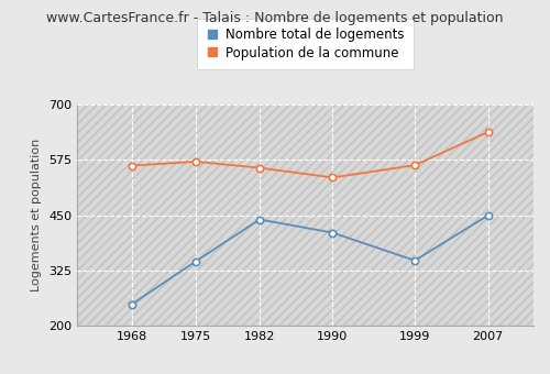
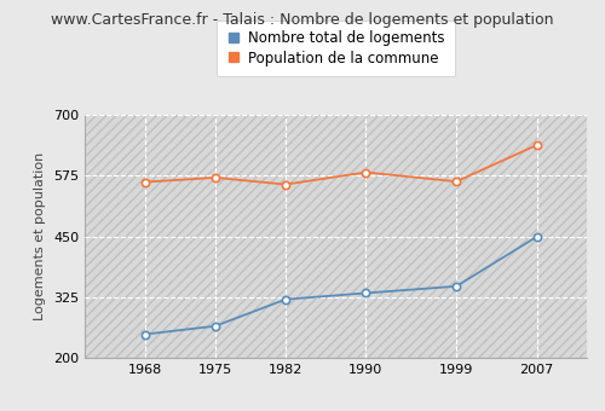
Nombre total de logements/1975: 345 -> 265
Nombre total de logements/1982: 440 -> 320
Nombre total de logements/1990: 410 -> 333
Population de la commune/1990: 535 -> 582
